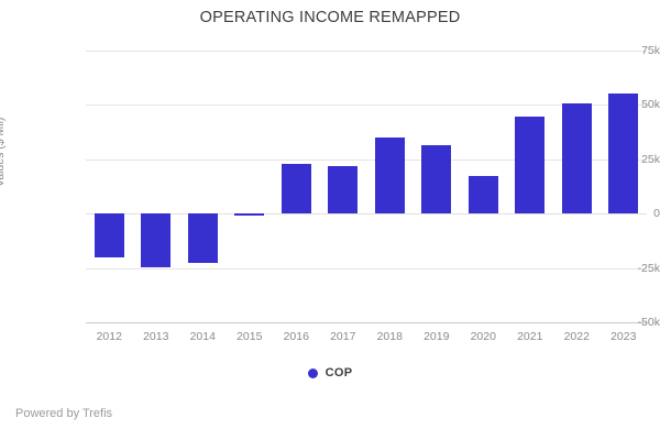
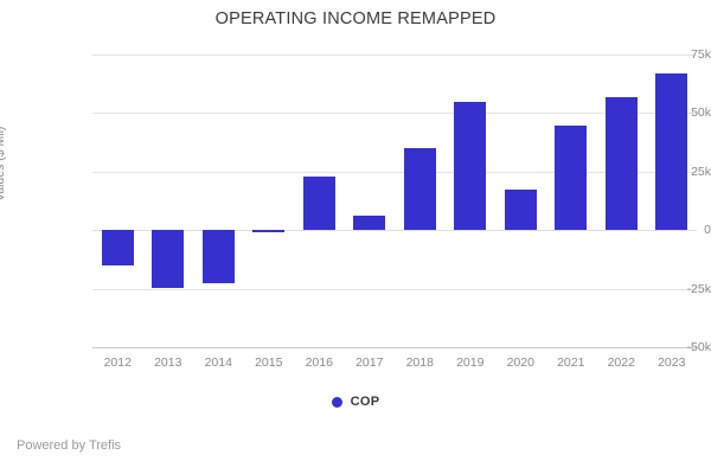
2012: -20k -> -15k
2017: 22k -> 6k
2019: 32k -> 55k
2022: 50k -> 57k
2023: 56k -> 67k
